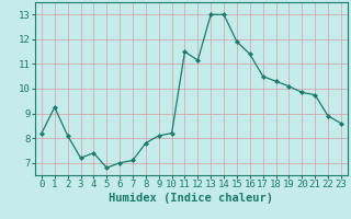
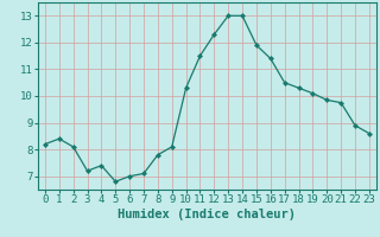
1: 9.25 -> 8.40
10: 8.20 -> 10.30
12: 11.15 -> 12.30
